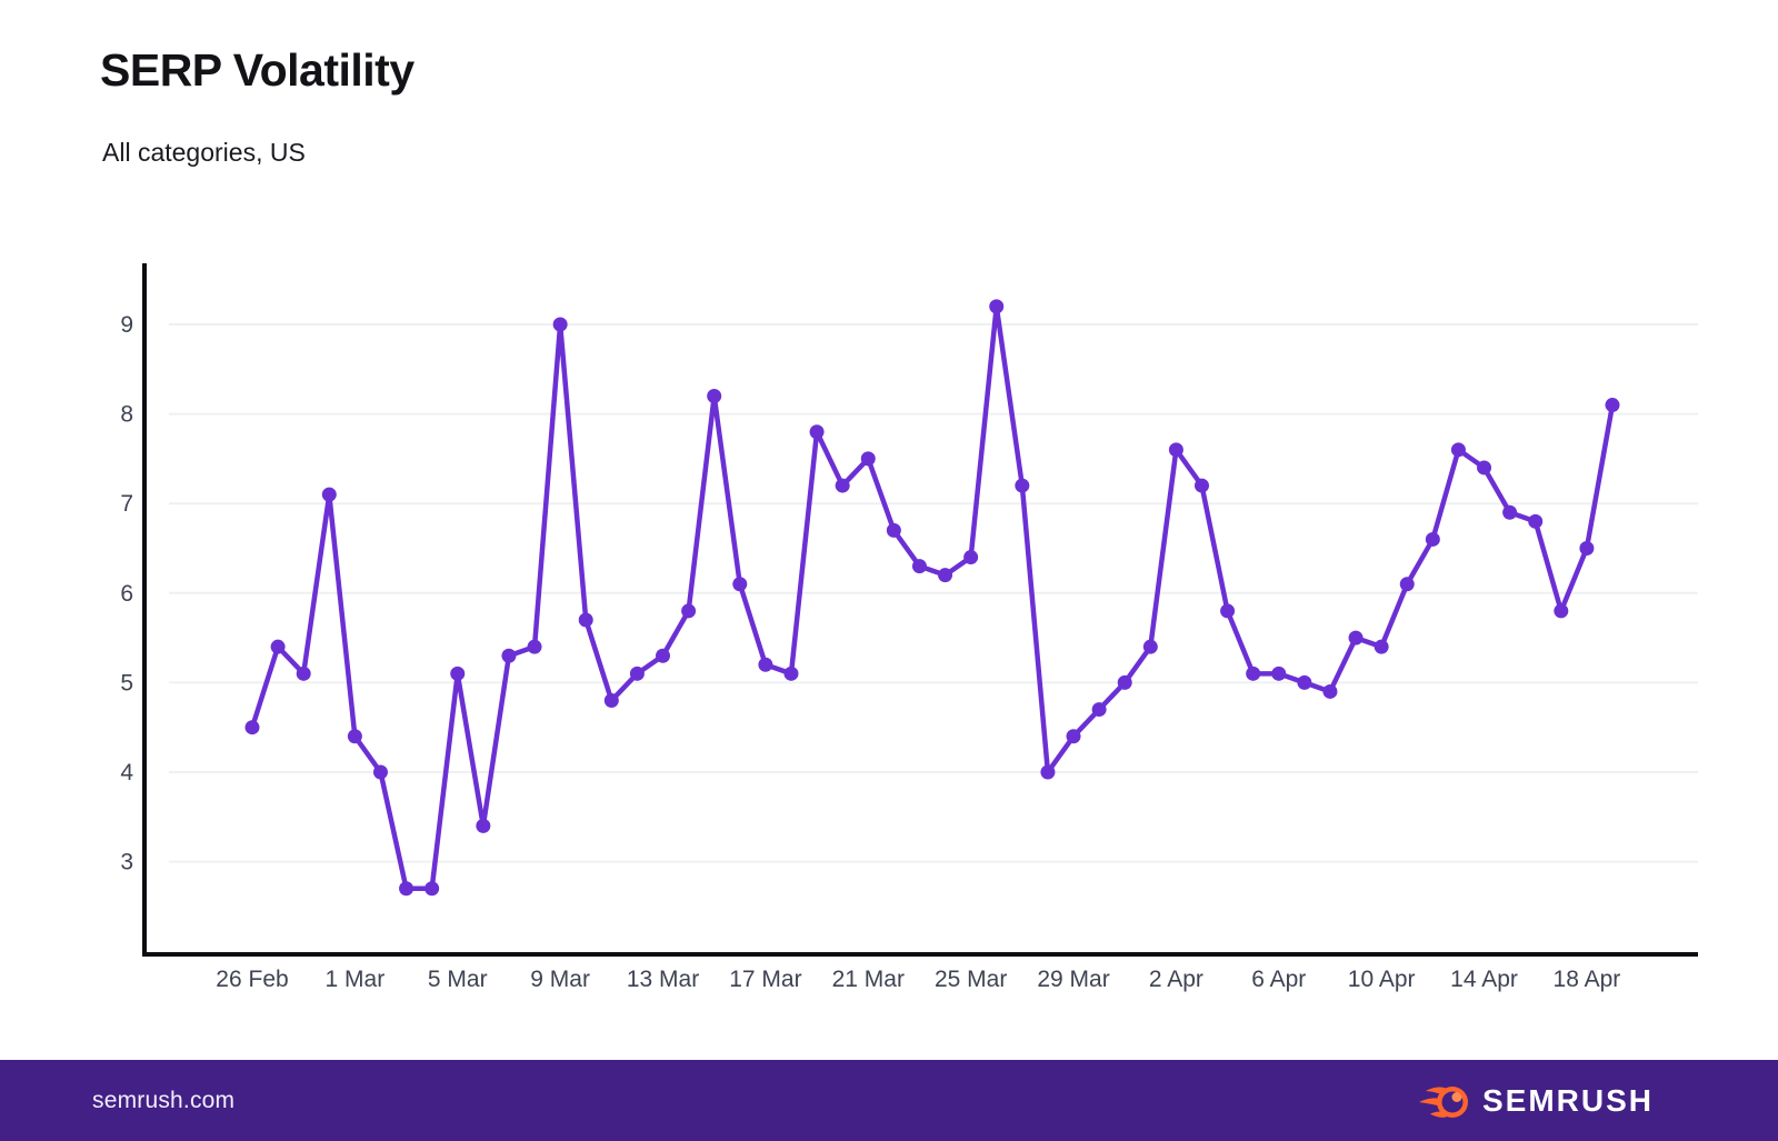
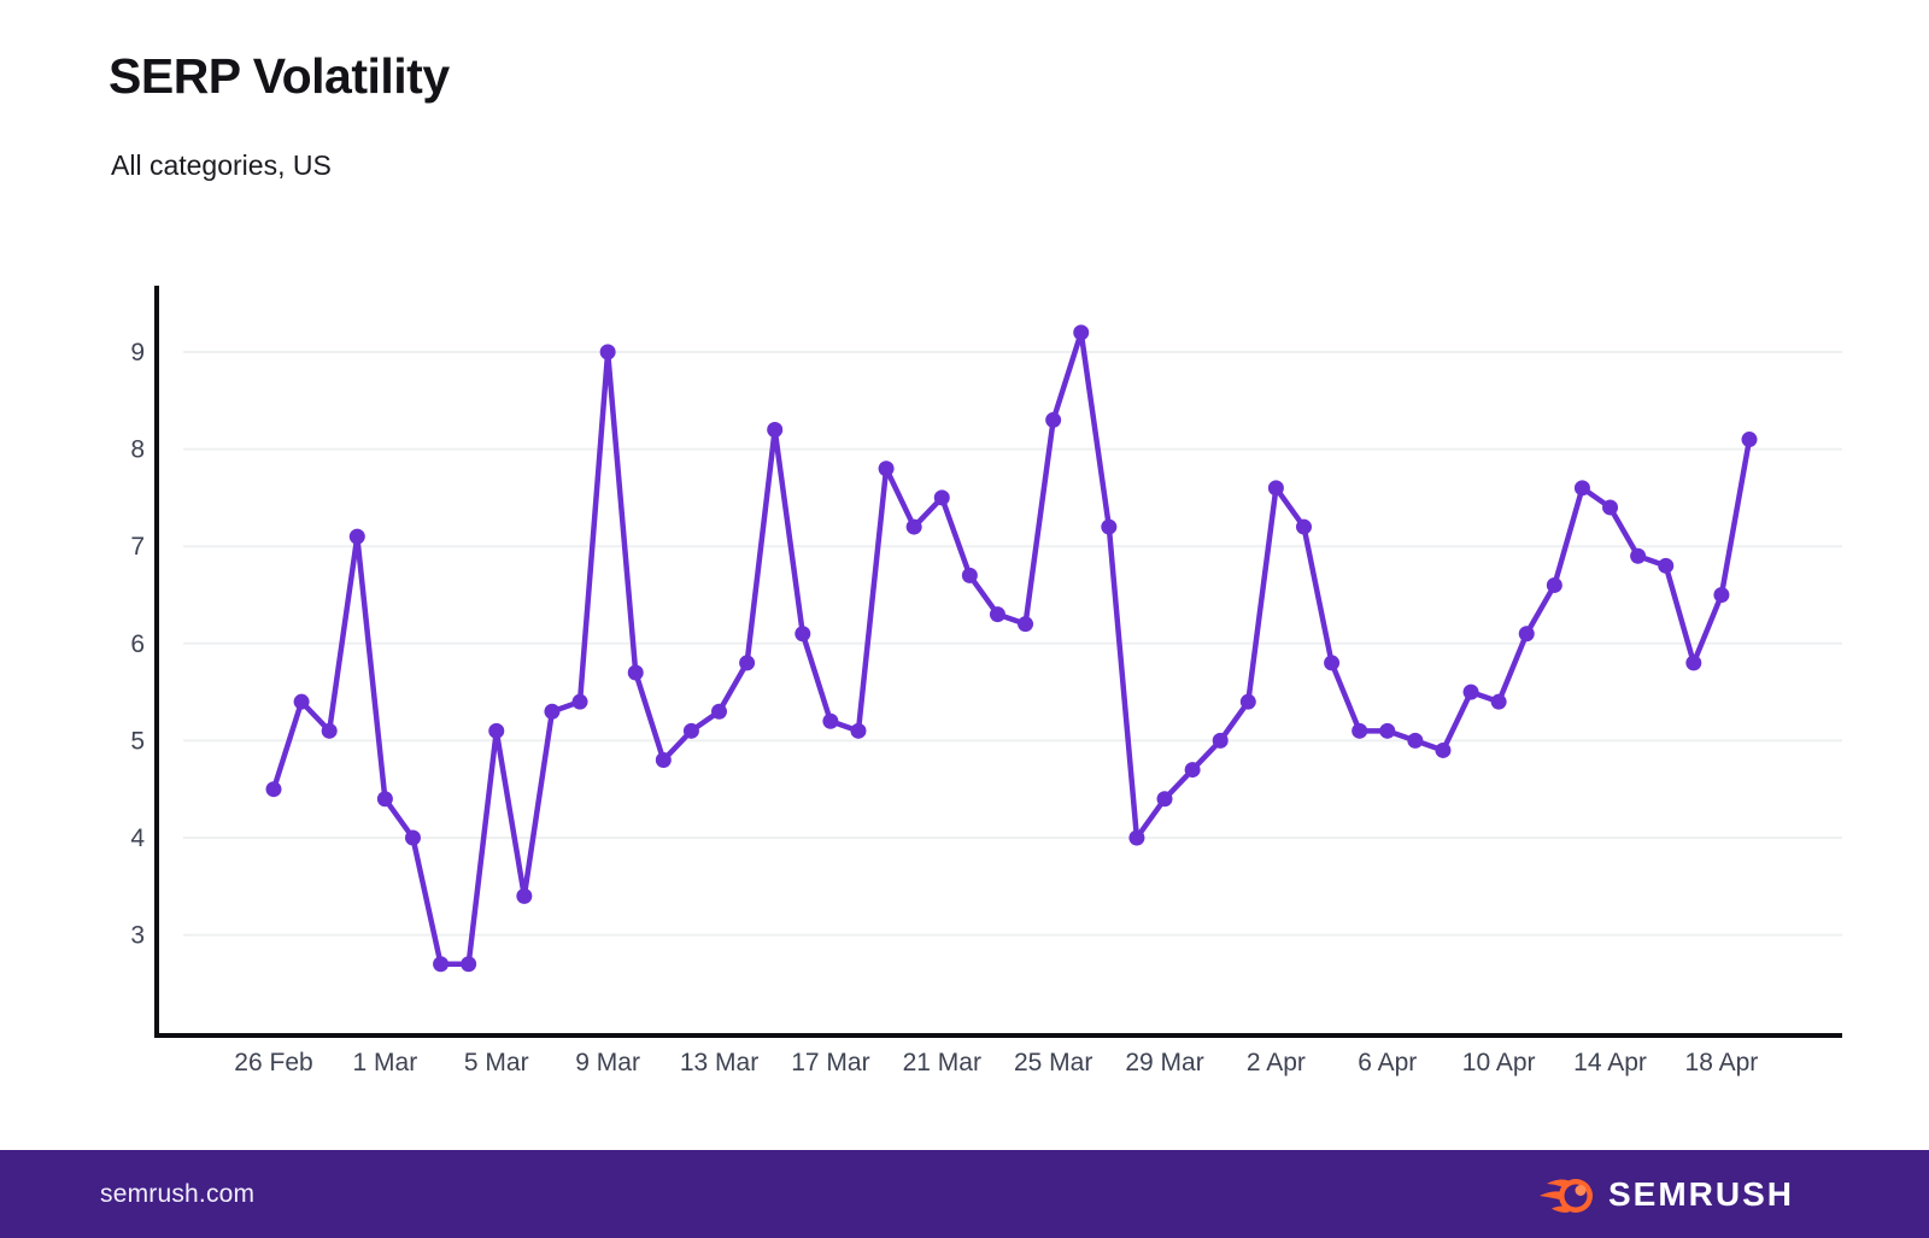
25 Mar: 6.4 -> 8.3
